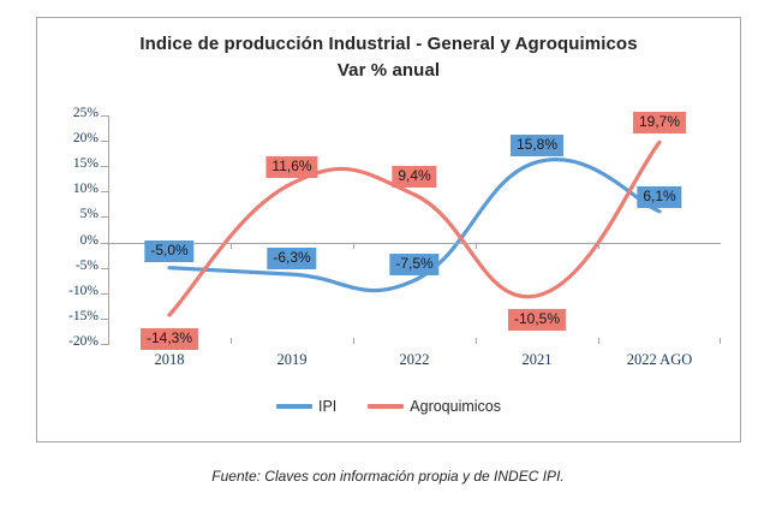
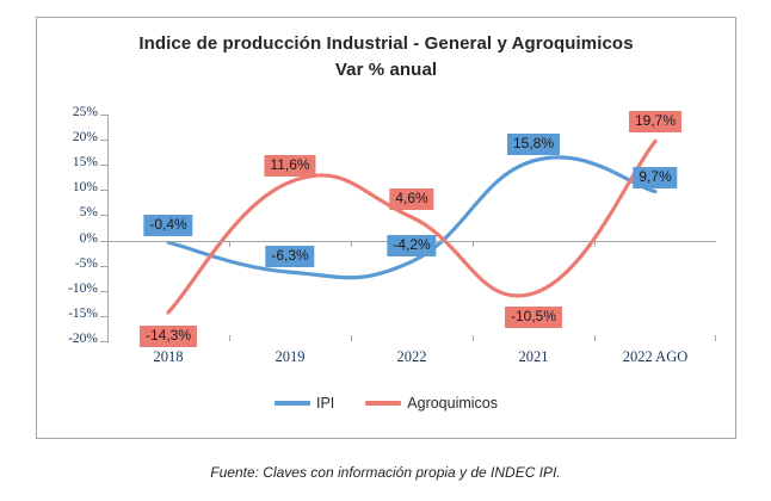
IPI/2018: -5,0% -> -0,4%
IPI/2022: -7,5% -> -4,2%
Agroquimicos/2022: 9,4% -> 4,6%
IPI/2022 AGO: 6,1% -> 9,7%
